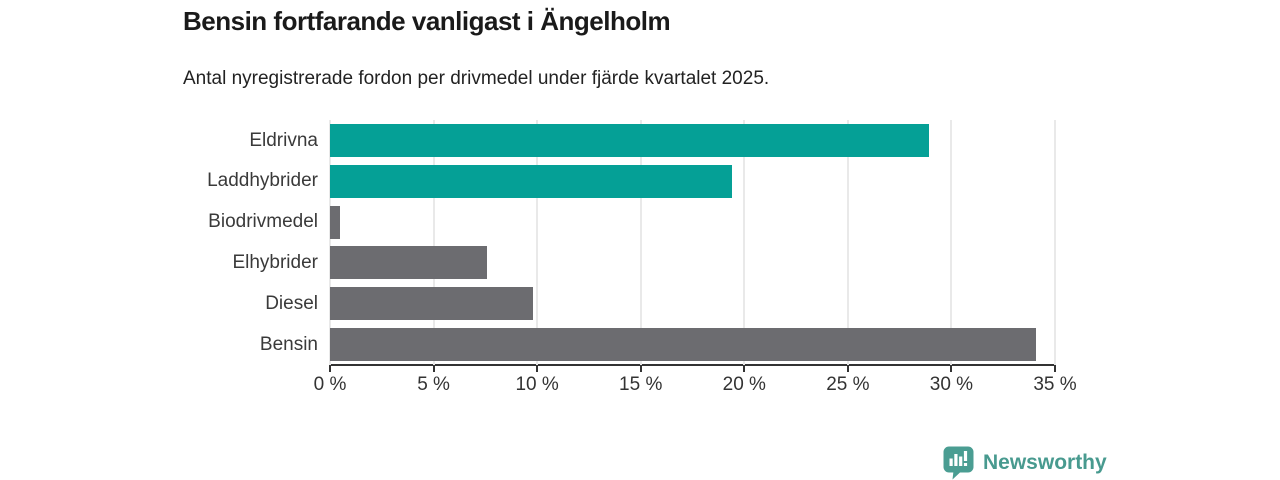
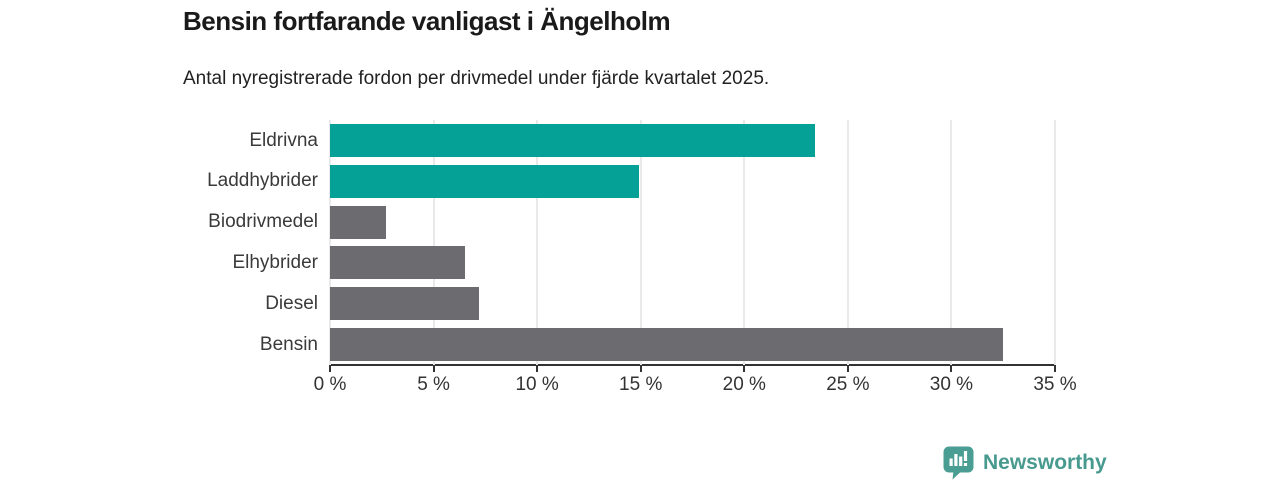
Eldrivna: 28.9% -> 23.4%
Laddhybrider: 19.4% -> 14.9%
Biodrivmedel: 0.5% -> 2.7%
Elhybrider: 7.6% -> 6.5%
Diesel: 9.8% -> 7.2%
Bensin: 34.1% -> 32.5%
